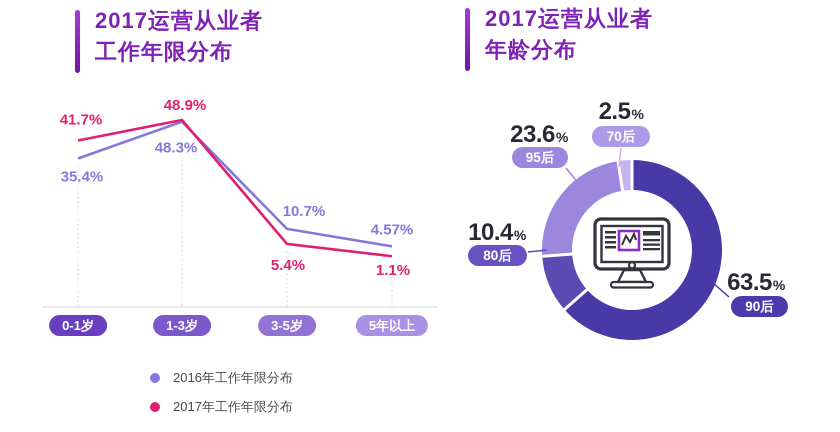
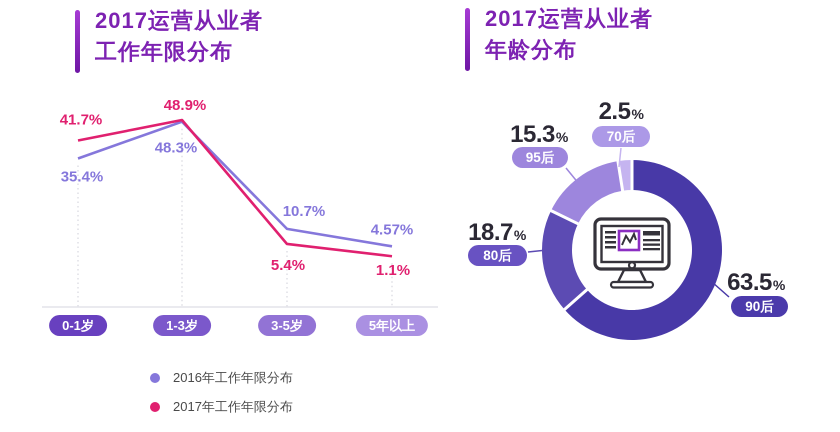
2017运营从业者年龄分布/80后: 10.4 -> 18.7
2017运营从业者年龄分布/95后: 23.6 -> 15.3
